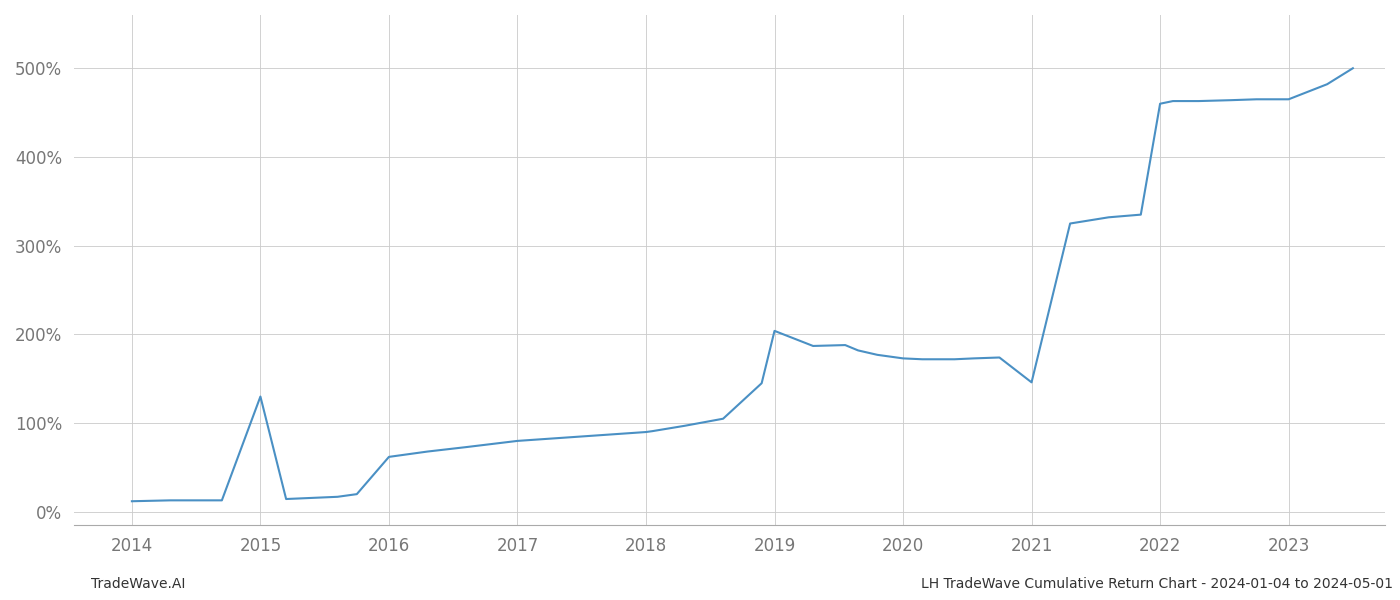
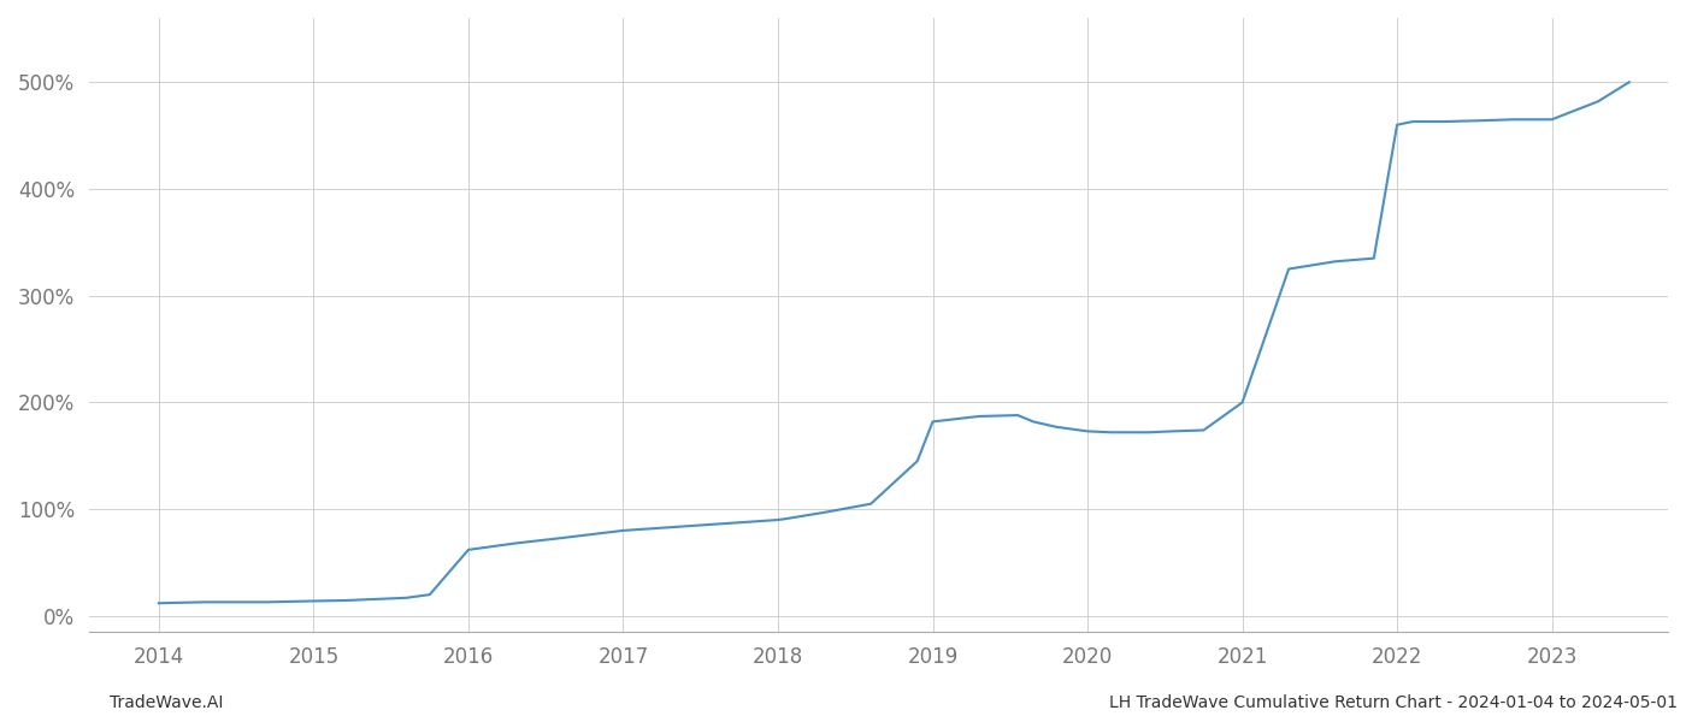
2015: 130% -> 14%
2019: 204% -> 182%
2021: 146% -> 200%
